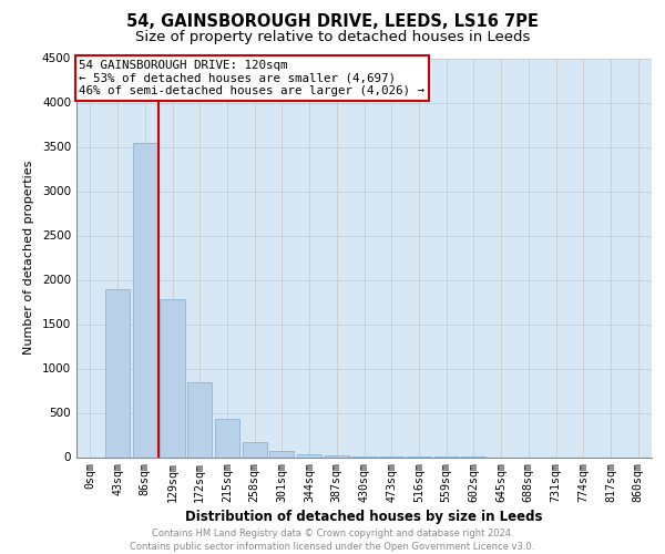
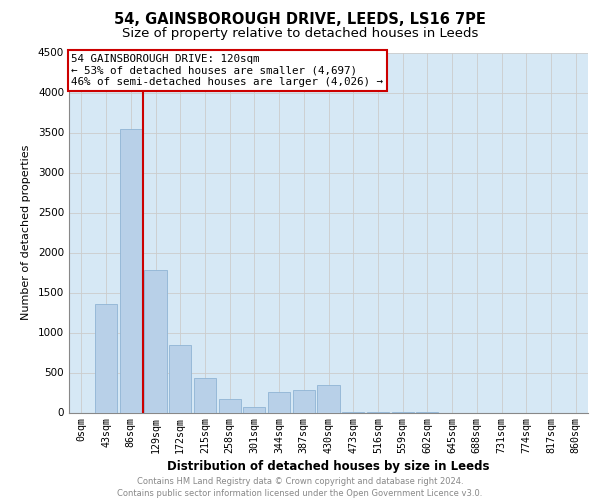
43sqm: 1900 -> 1360
344sqm: 30 -> 260
387sqm: 20 -> 280
430sqm: 0 -> 340
